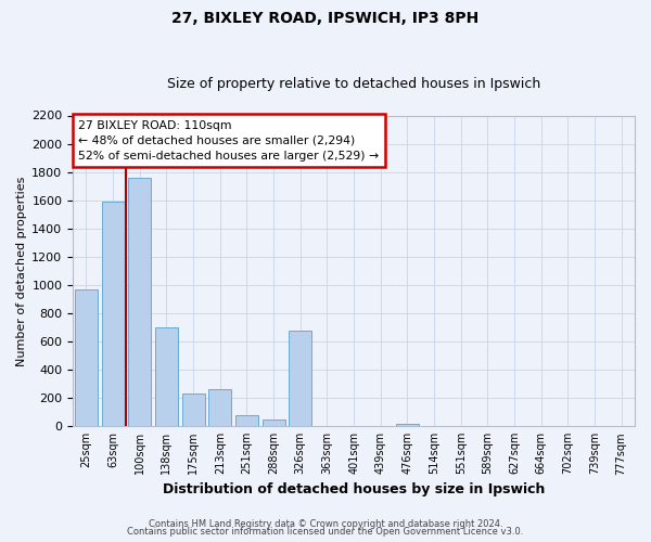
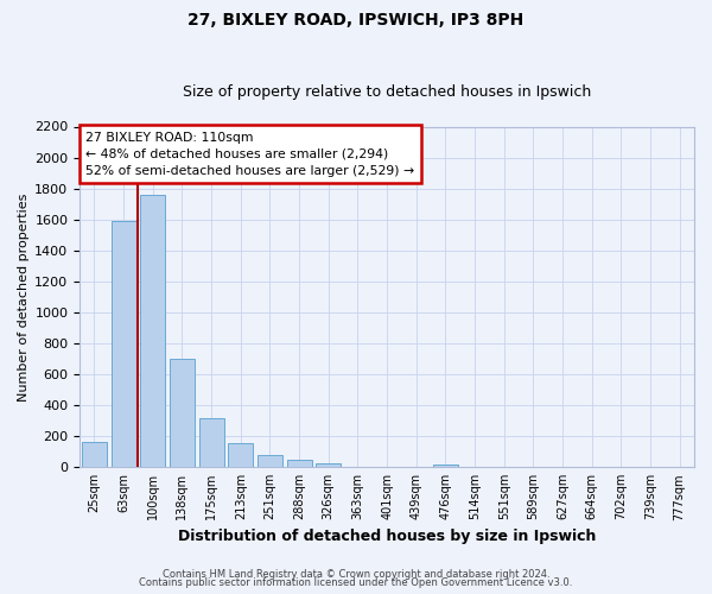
25sqm: 970 -> 160
175sqm: 230 -> 320
213sqm: 260 -> 160
326sqm: 680 -> 20
